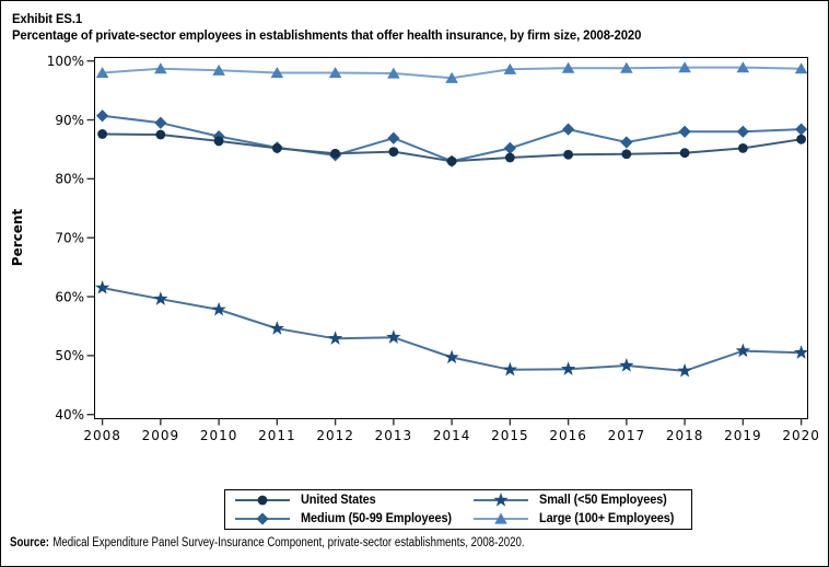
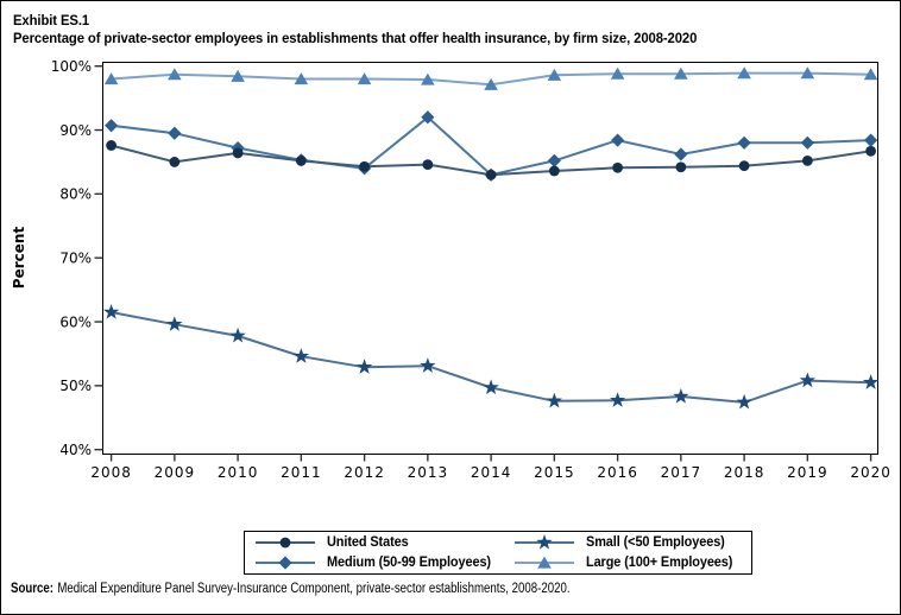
United States/2009: 88% -> 85%
Medium (50-99 Employees)/2013: 87% -> 92%
